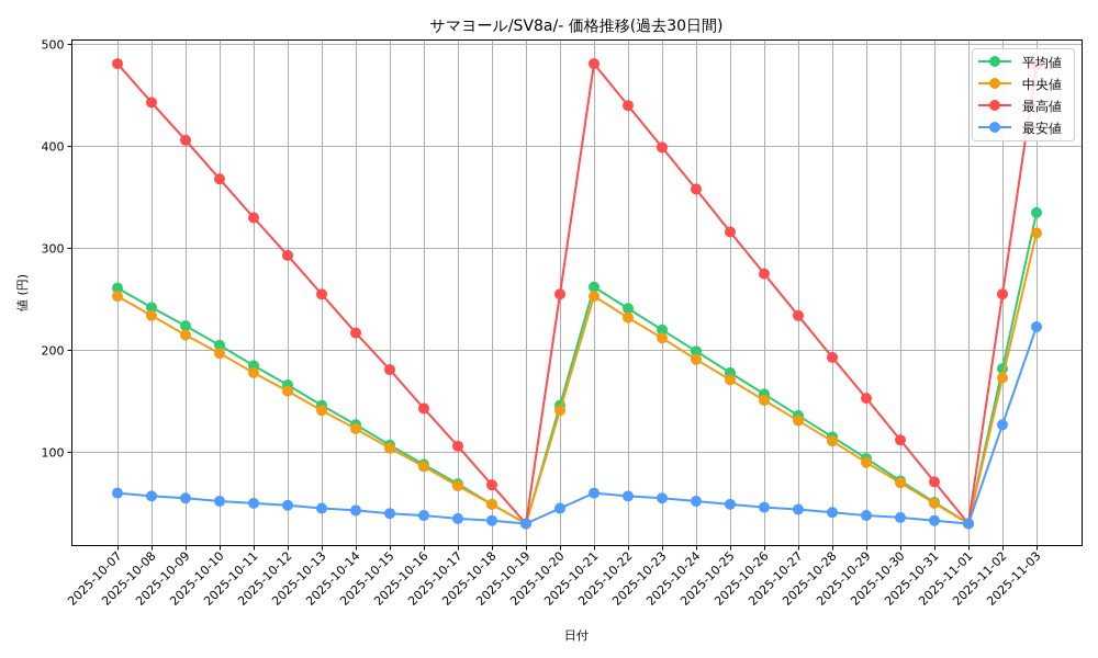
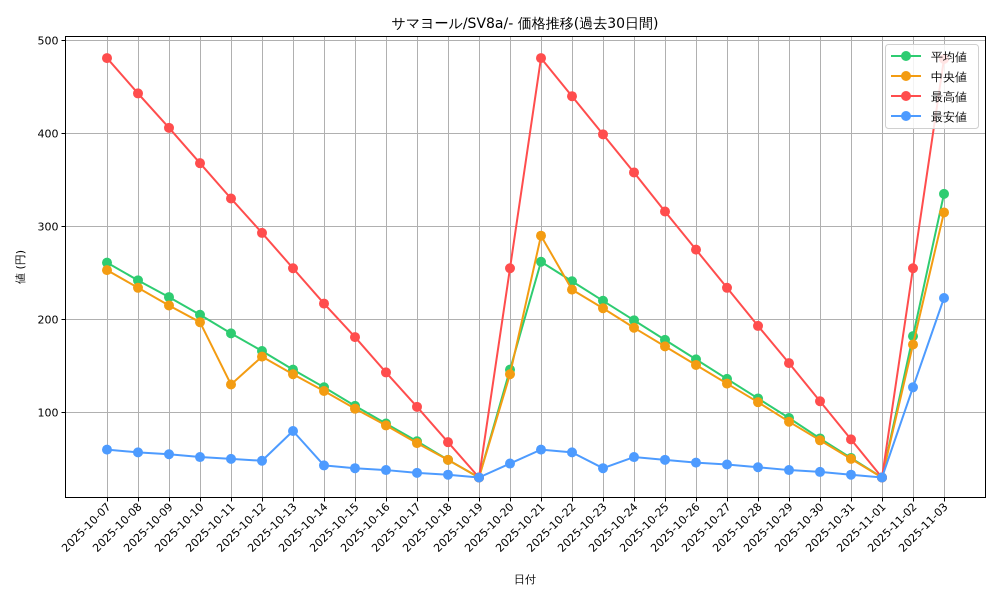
中央値/2025-10-11: 180 -> 130
最安値/2025-10-13: 40 -> 80
中央値/2025-10-21: 250 -> 290
最安値/2025-10-23: 60 -> 40
